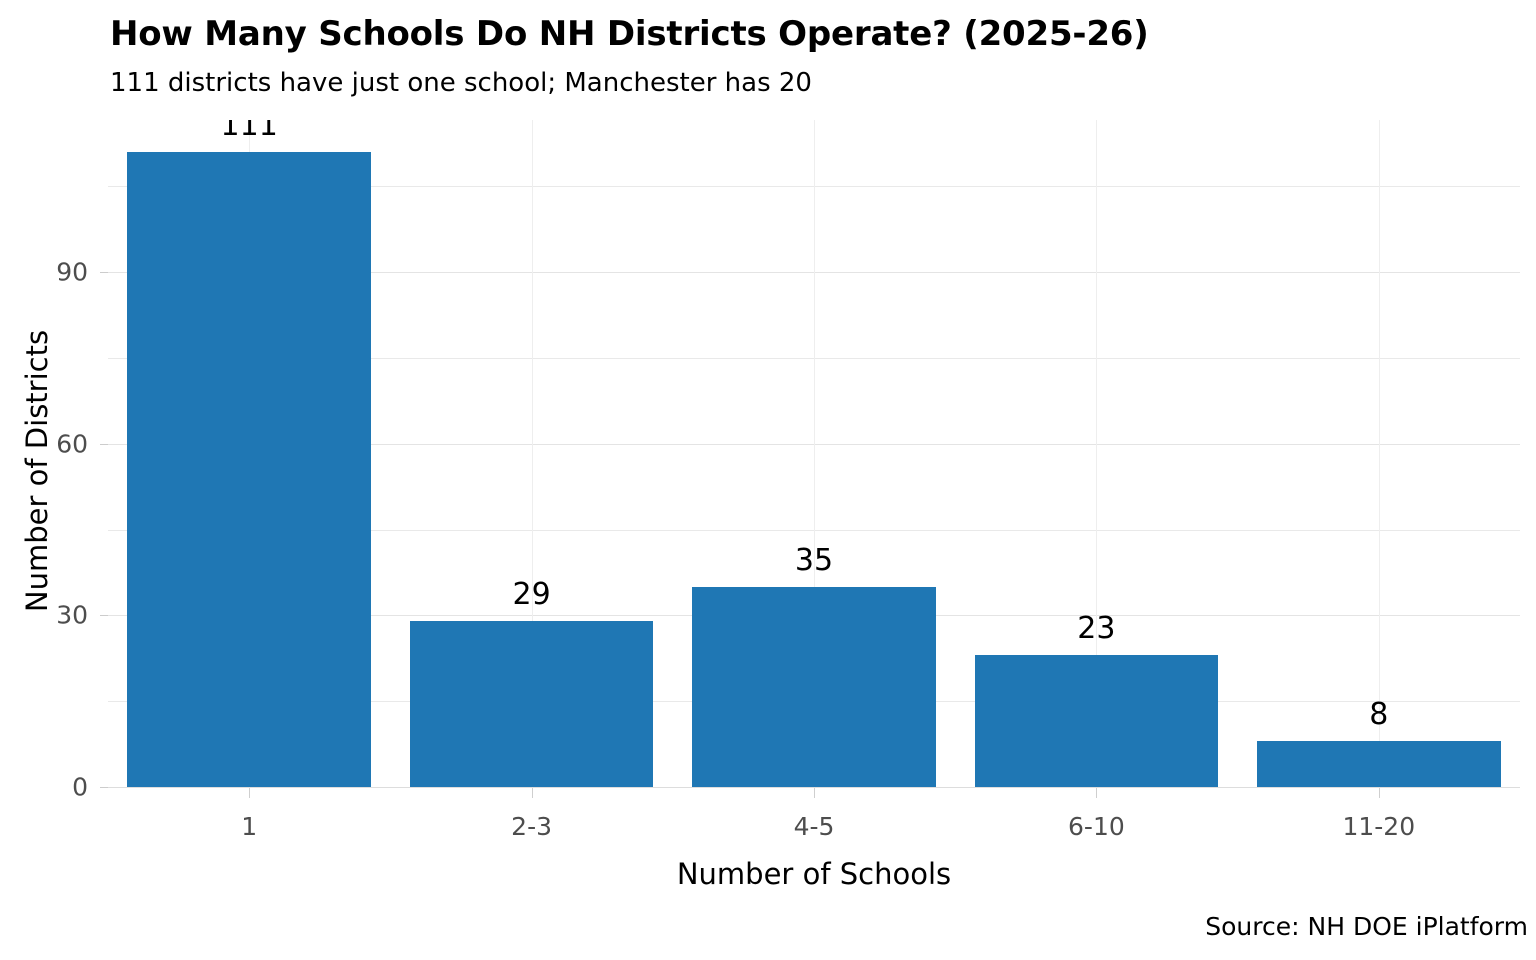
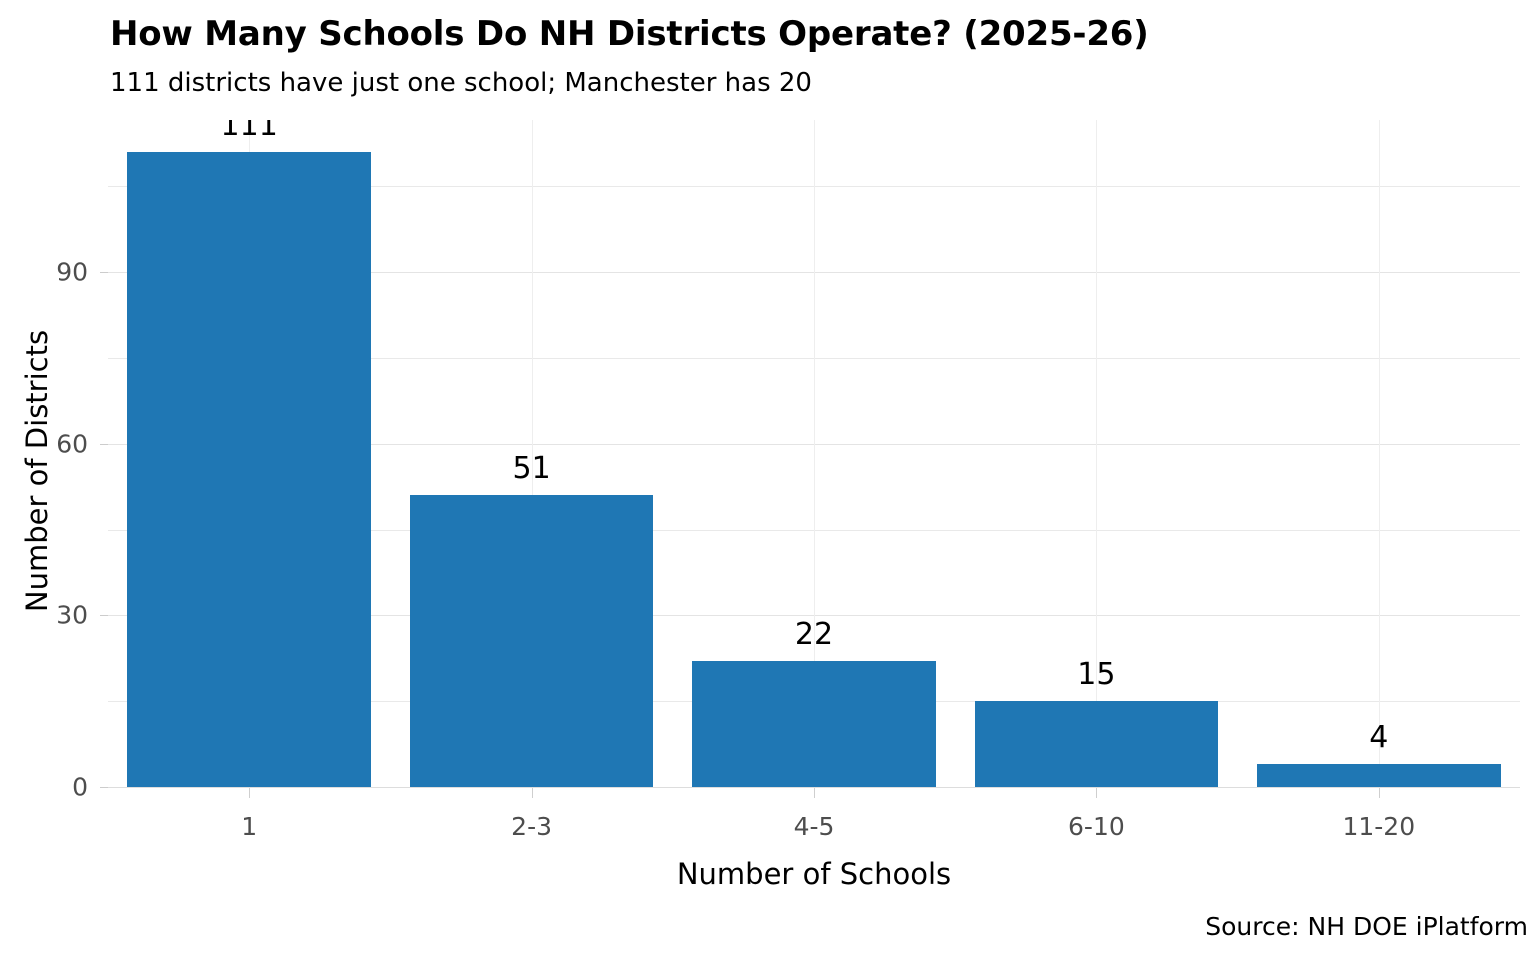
2-3: 29 -> 51
4-5: 35 -> 22
6-10: 23 -> 15
11-20: 8 -> 4
